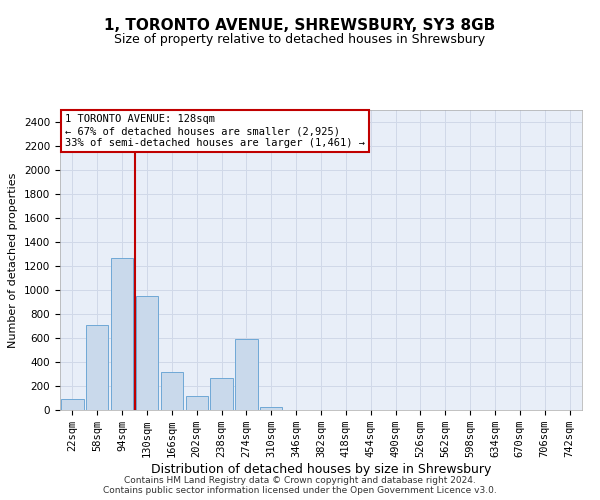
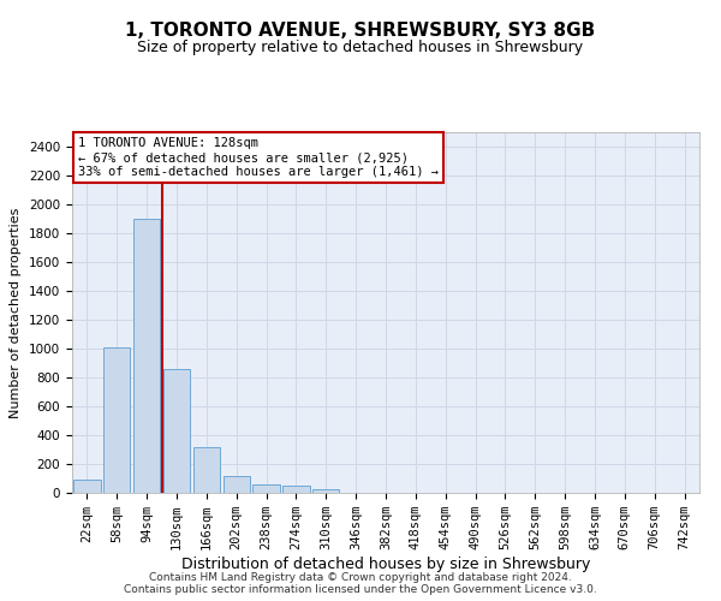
58sqm: 710 -> 1010
94sqm: 1270 -> 1900
130sqm: 950 -> 860
238sqm: 270 -> 60
274sqm: 590 -> 50
